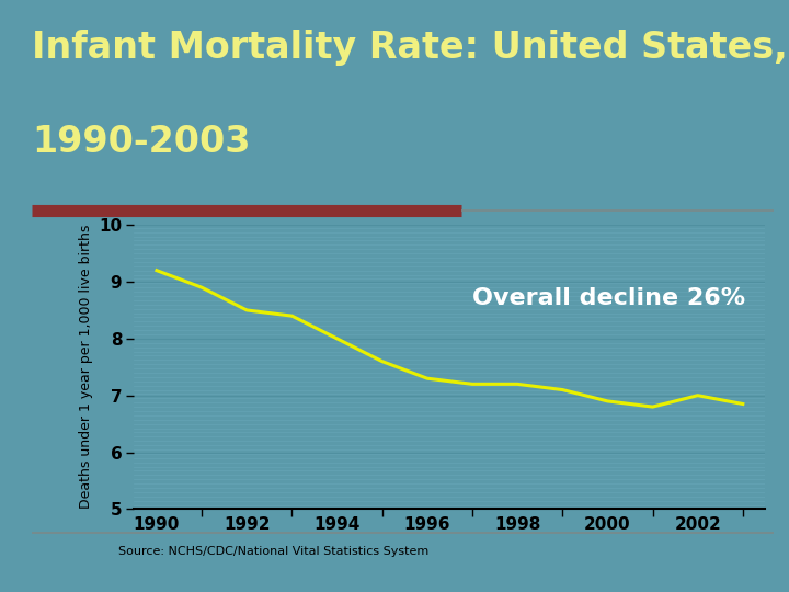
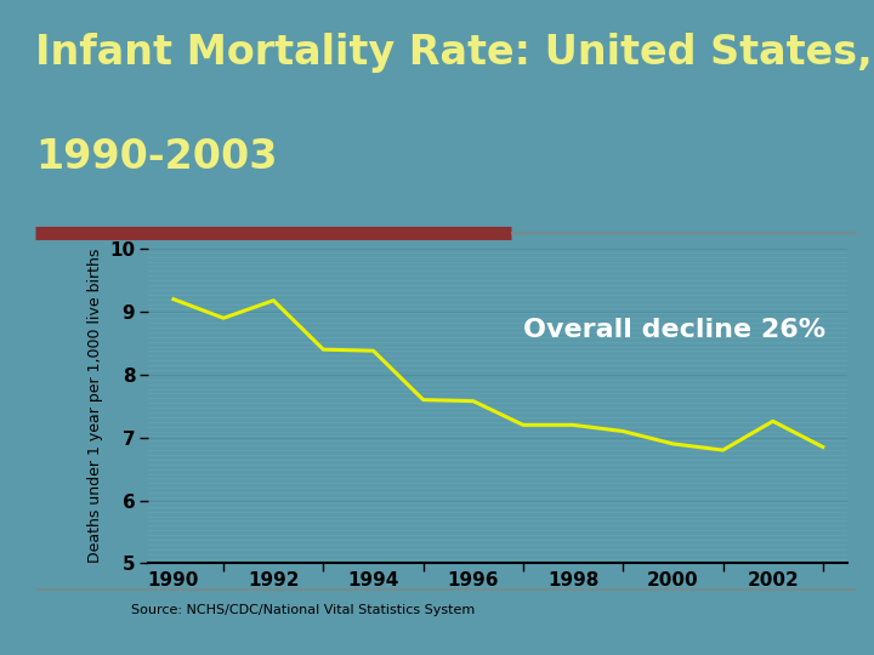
1992: 8.50 -> 9.18
1994: 8.00 -> 8.38
1996: 7.30 -> 7.58
2002: 7.00 -> 7.26
